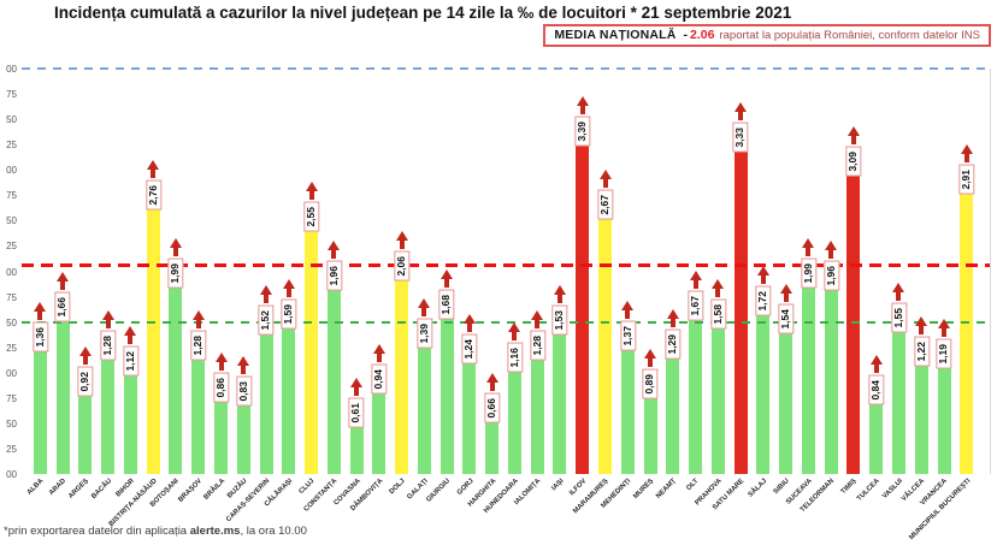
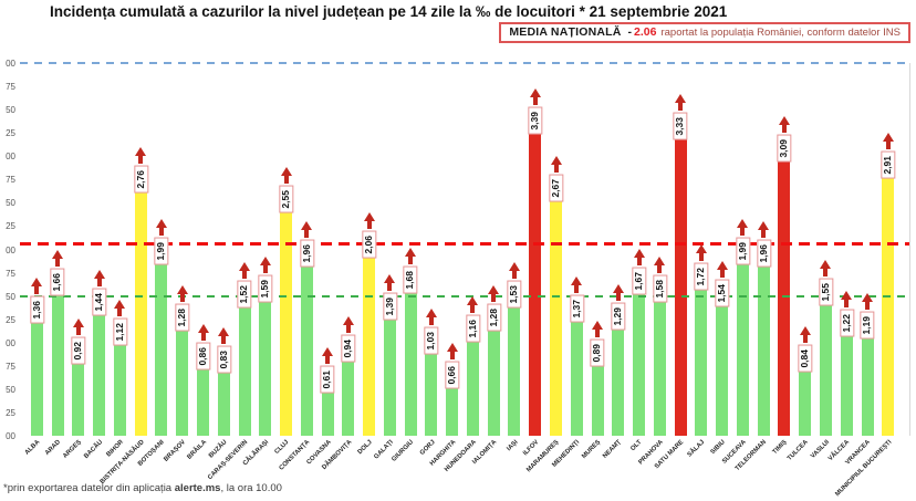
BACĂU: 1,28 -> 1,44
GORJ: 1,24 -> 1,03
